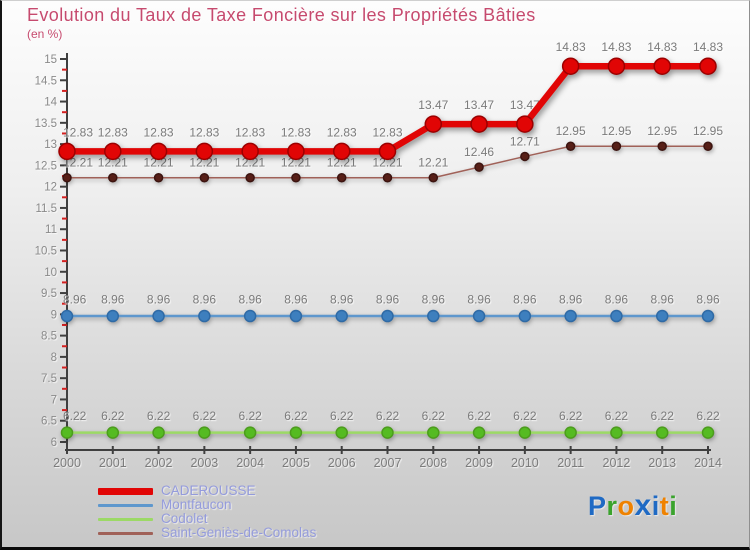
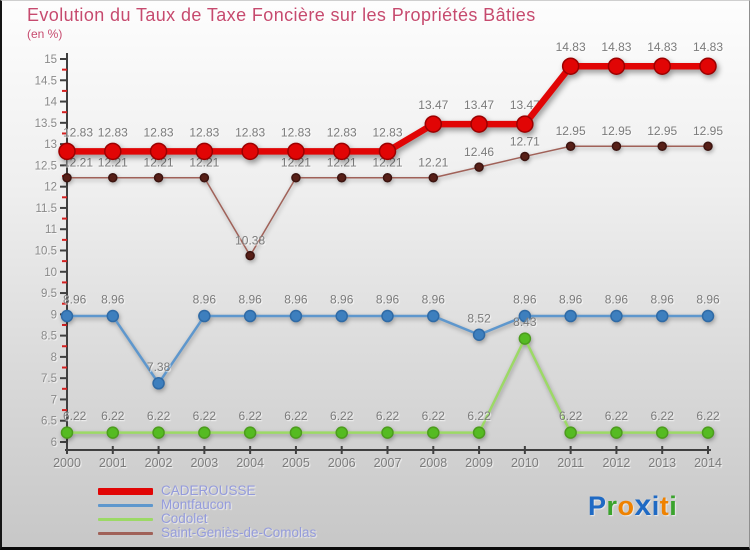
Montfaucon/2002: 8.96 -> 7.38
Saint-Geniès-de-Comolas/2004: 12.21 -> 10.38
Montfaucon/2009: 8.96 -> 8.52
Codolet/2010: 6.22 -> 8.43
